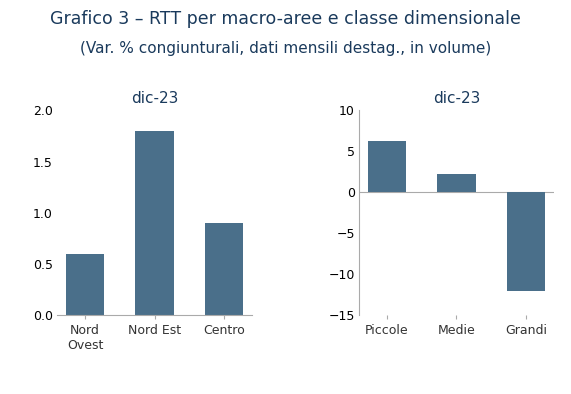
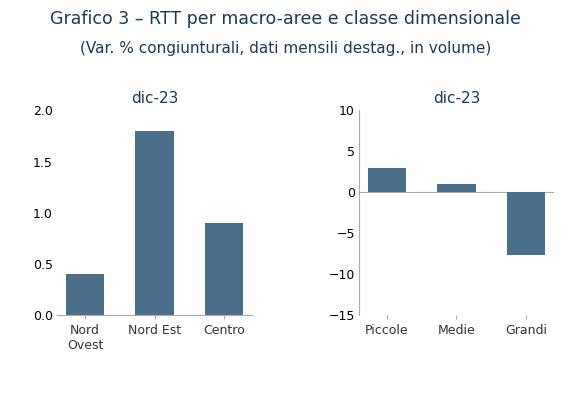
Nord Ovest: 0.6 -> 0.4
Piccole: 6.2 -> 3.0
Medie: 2.2 -> 1.0
Grandi: -12.0 -> -7.6
